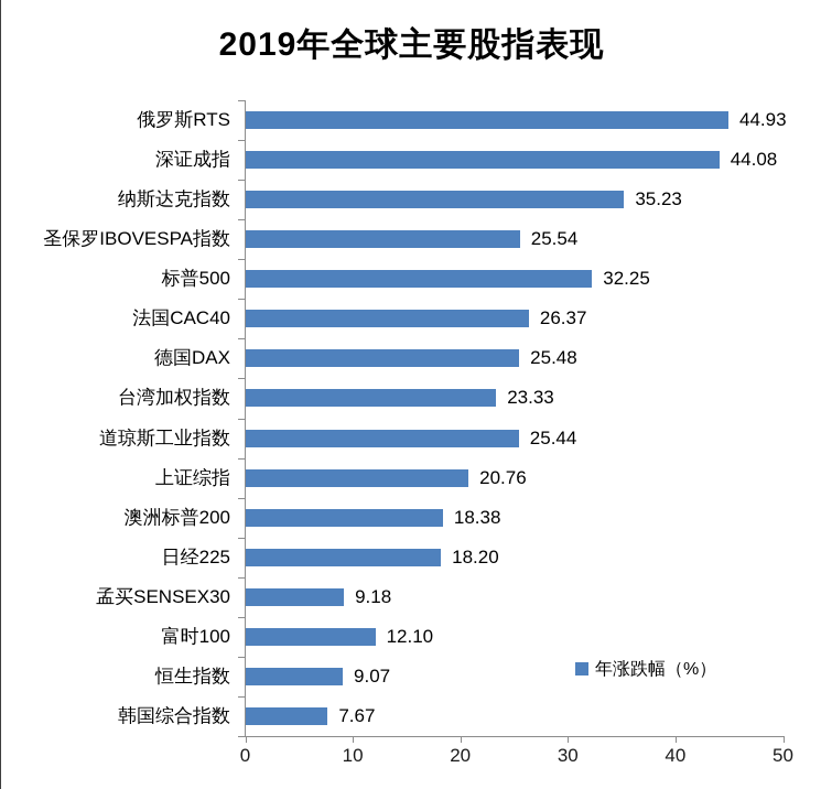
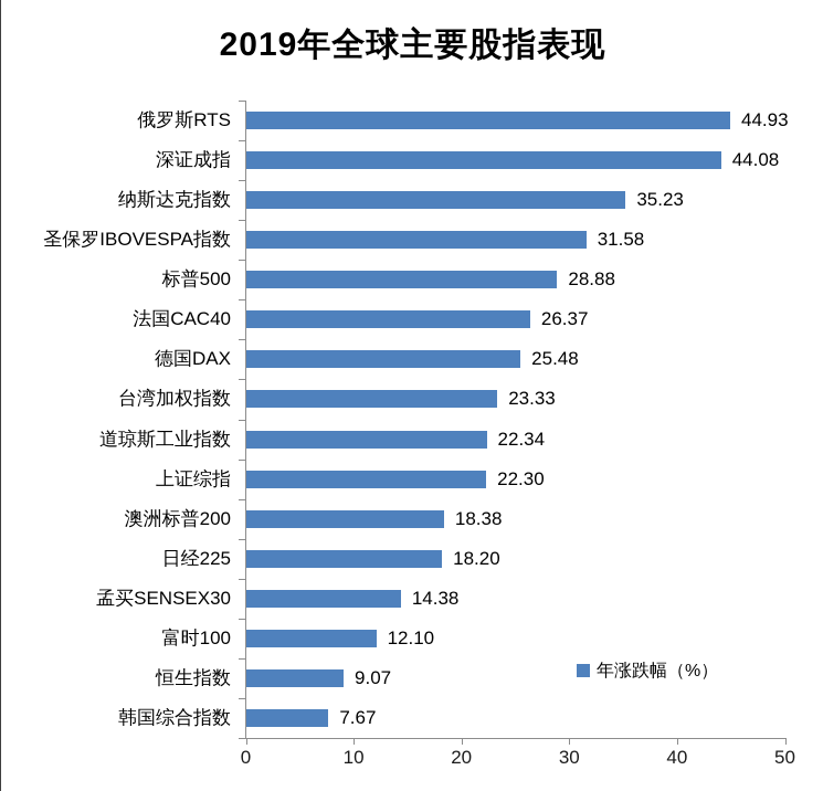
圣保罗IBOVESPA指数: 25.54 -> 31.58
标普500: 32.25 -> 28.88
道琼斯工业指数: 25.44 -> 22.34
上证综指: 20.76 -> 22.30
孟买SENSEX30: 9.18 -> 14.38
